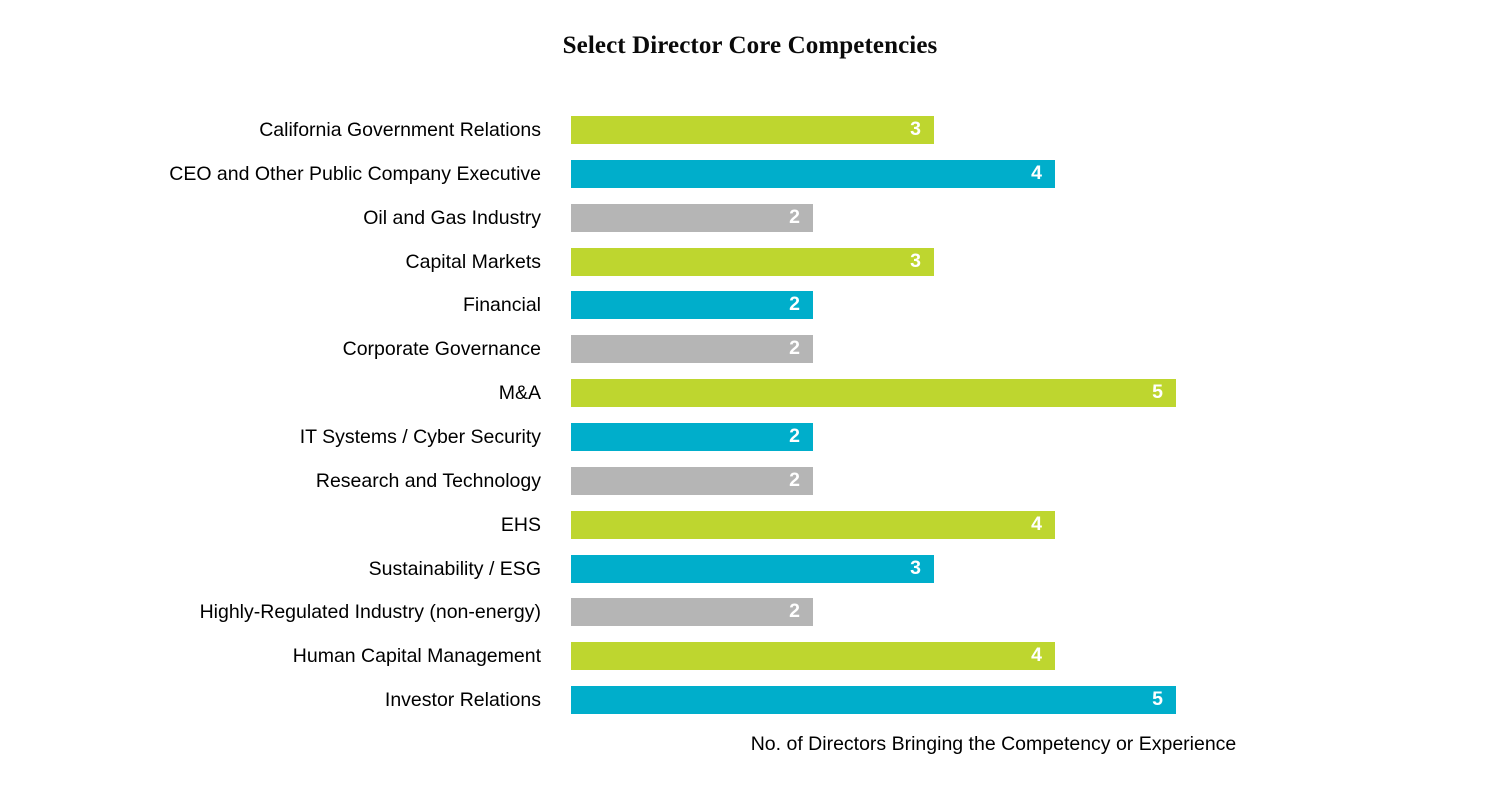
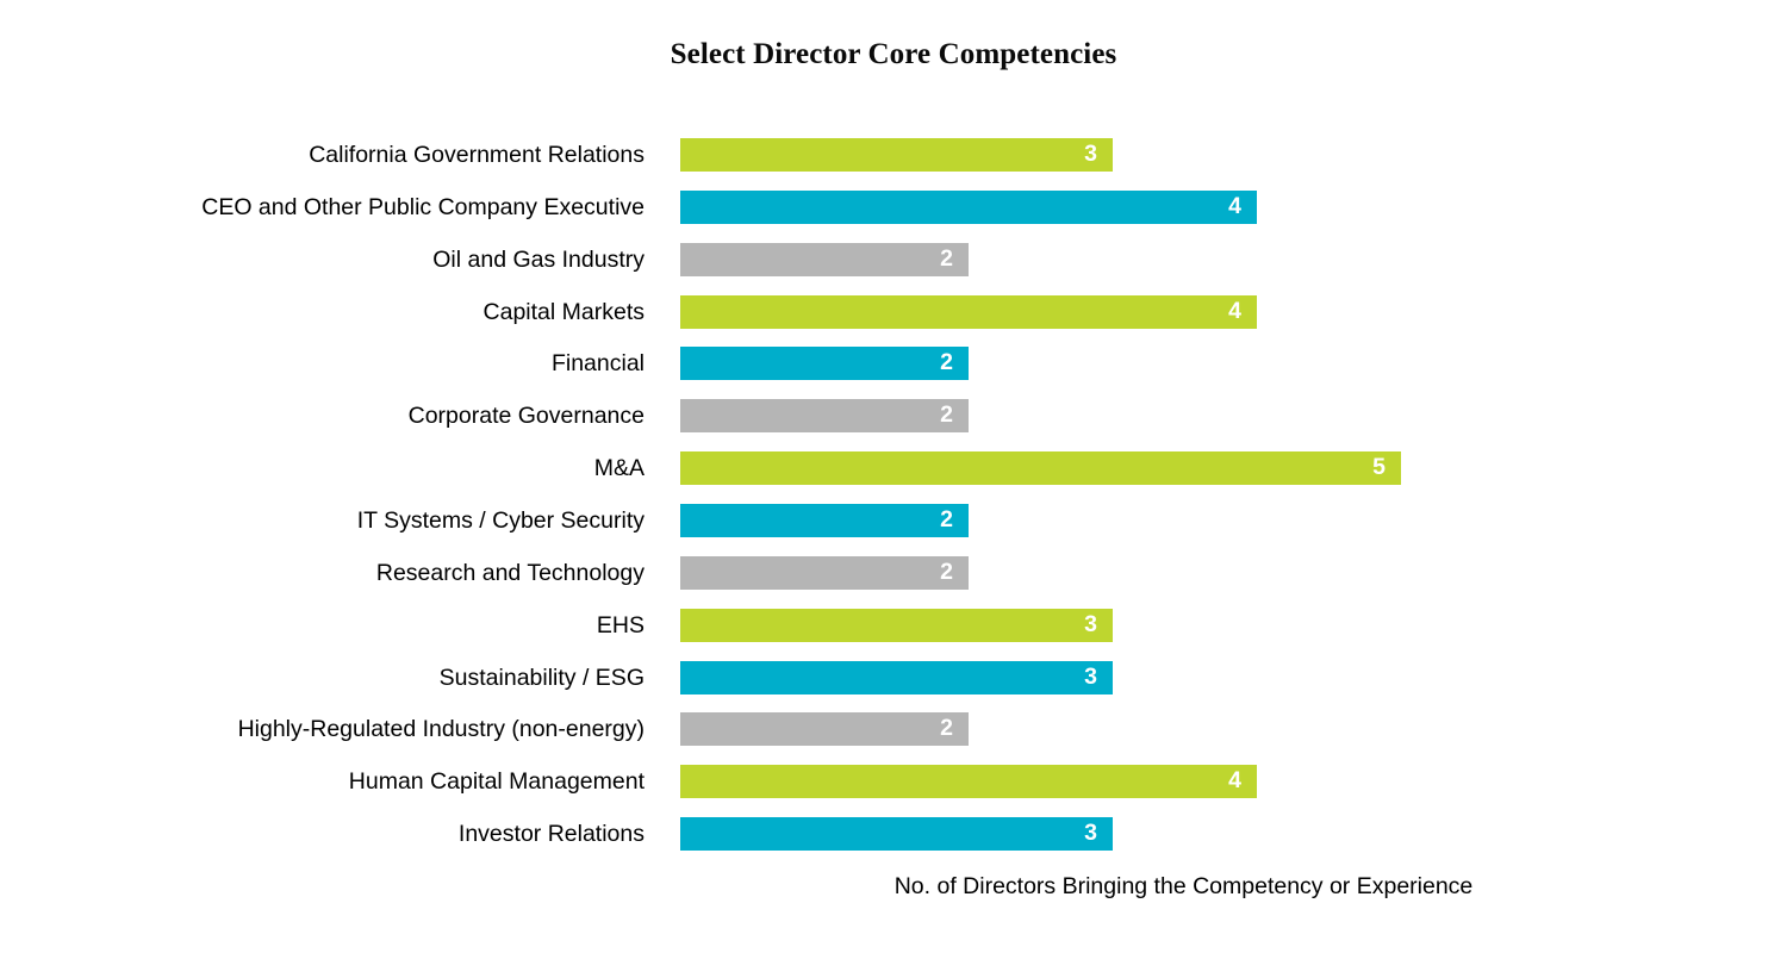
Capital Markets: 3 -> 4
EHS: 4 -> 3
Investor Relations: 5 -> 3
